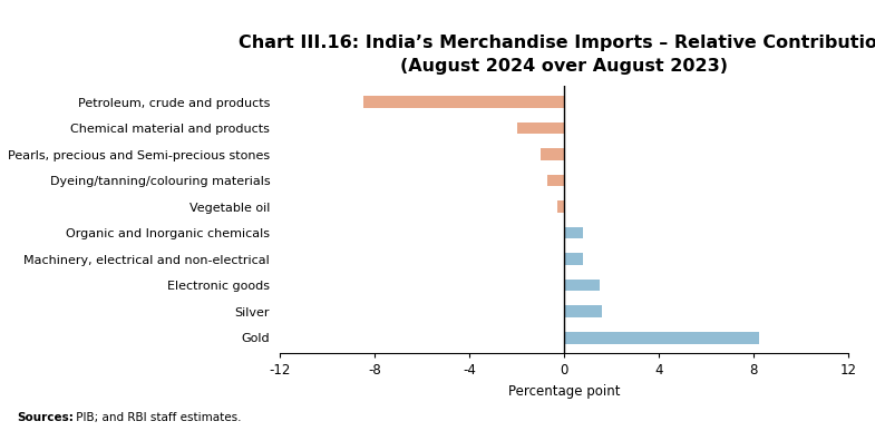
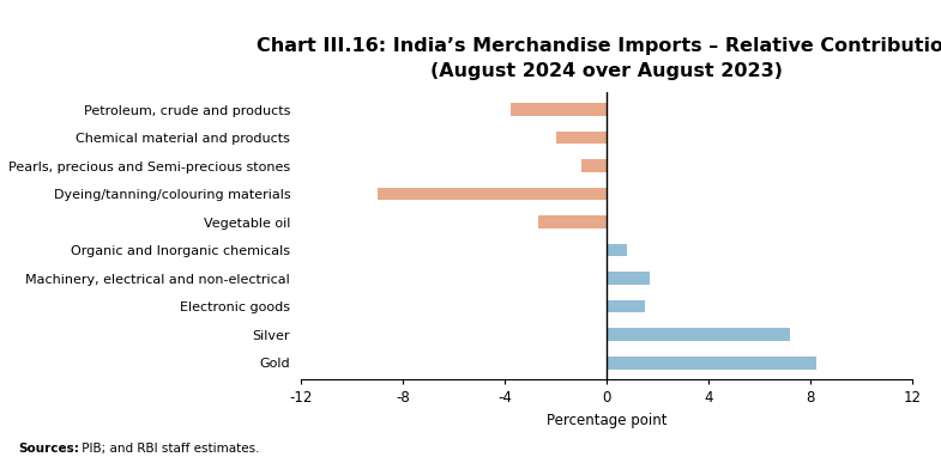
Petroleum, crude and products: -8.5 -> -3.8
Dyeing/tanning/colouring materials: -0.7 -> -9.0
Vegetable oil: -0.3 -> -2.7
Machinery, electrical and non-electrical: 0.8 -> 1.7
Silver: 1.6 -> 7.2
